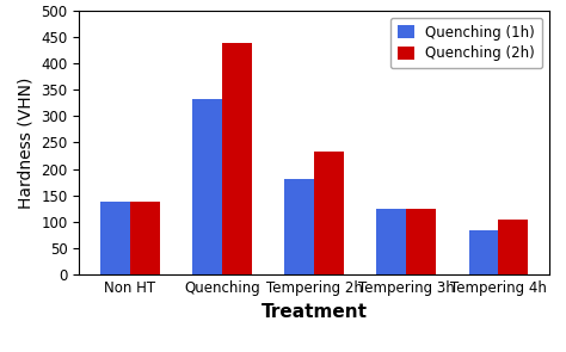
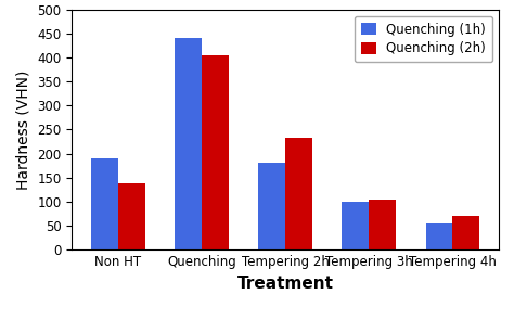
Quenching (1h)/Non HT: 138 -> 190
Quenching (1h)/Quenching: 332 -> 440
Quenching (2h)/Quenching: 438 -> 405
Quenching (1h)/Tempering 3h: 124 -> 100
Quenching (2h)/Tempering 3h: 124 -> 105
Quenching (1h)/Tempering 4h: 84 -> 55
Quenching (2h)/Tempering 4h: 105 -> 70
